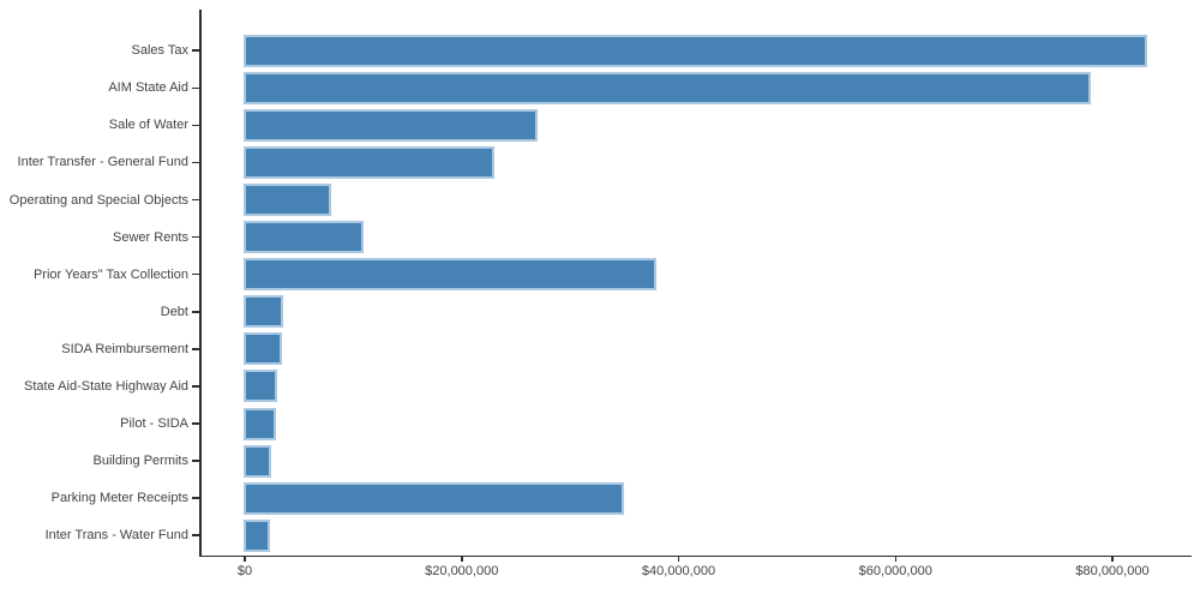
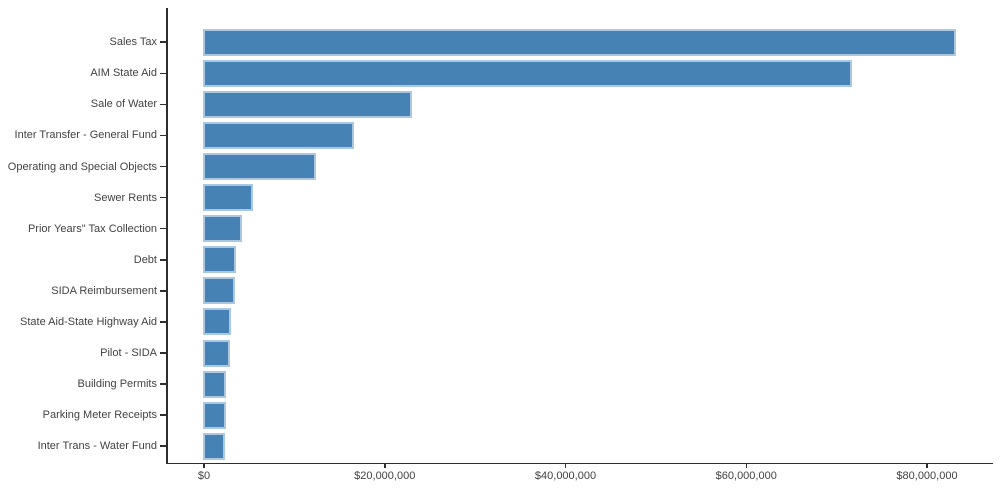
AIM State Aid: $78000000 -> $72000000
Sale of Water: $27000000 -> $23000000
Inter Transfer - General Fund: $23000000 -> $17000000
Operating and Special Objects: $8000000 -> $12000000
Sewer Rents: $11000000 -> $5000000
Prior Years" Tax Collection: $38000000 -> $4000000
Parking Meter Receipts: $35000000 -> $2000000
